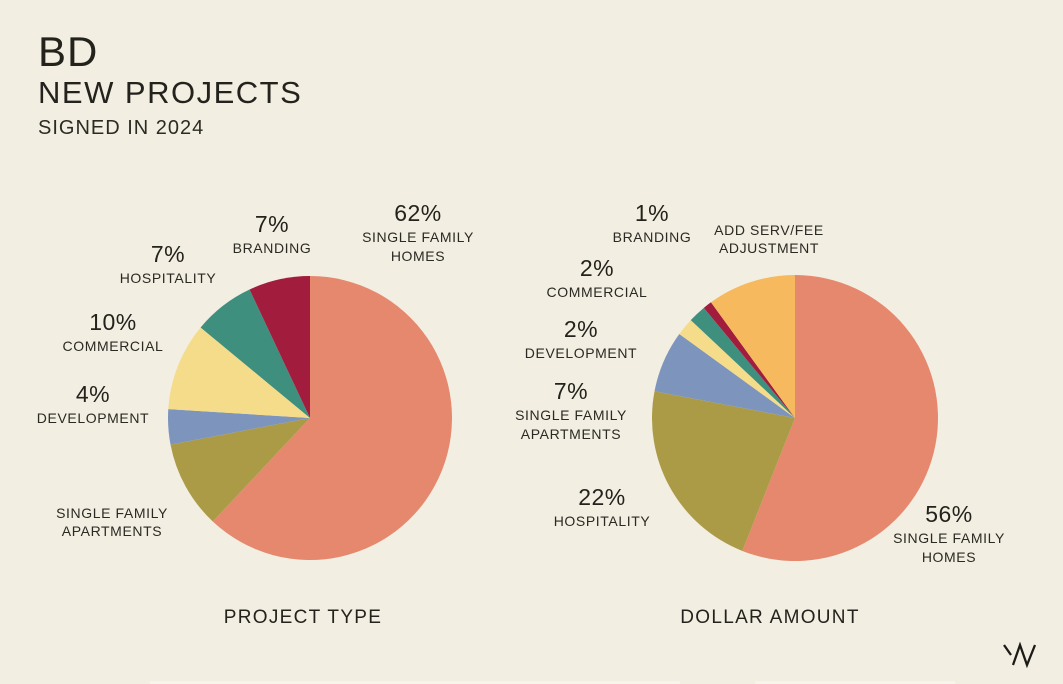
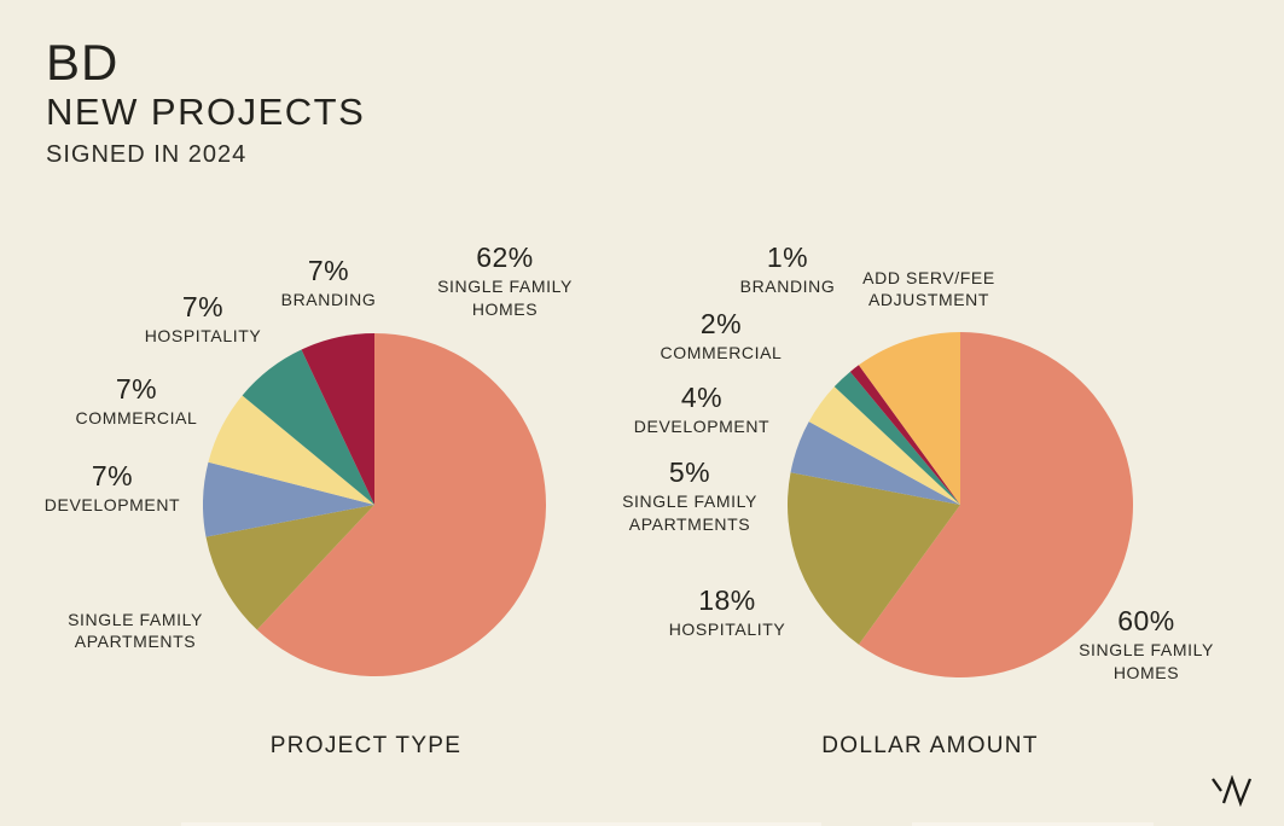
PROJECT TYPE/DEVELOPMENT: 4% -> 7%
PROJECT TYPE/COMMERCIAL: 10% -> 7%
DOLLAR AMOUNT/SINGLE FAMILY HOMES: 56% -> 60%
DOLLAR AMOUNT/HOSPITALITY: 22% -> 18%
DOLLAR AMOUNT/SINGLE FAMILY APARTMENTS: 7% -> 5%
DOLLAR AMOUNT/DEVELOPMENT: 2% -> 4%
